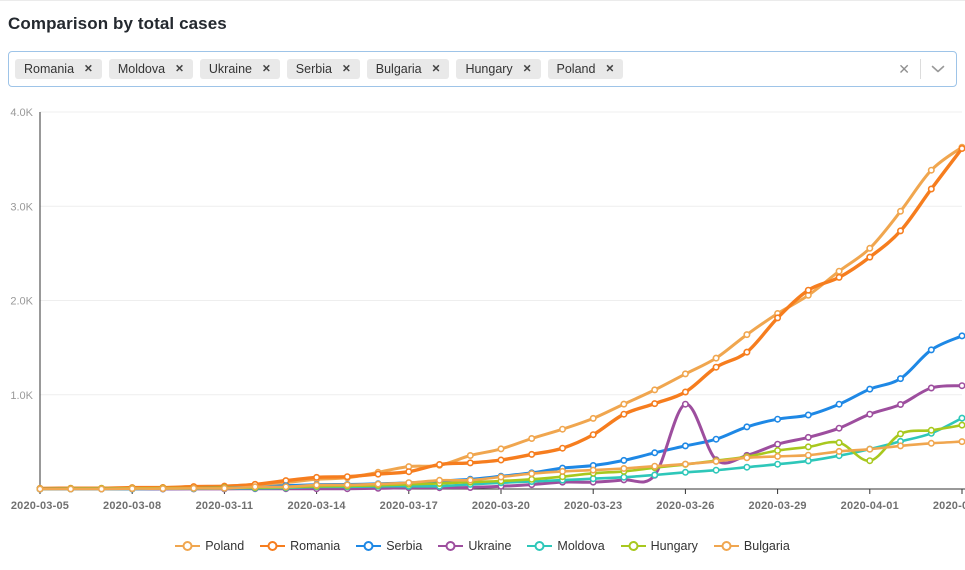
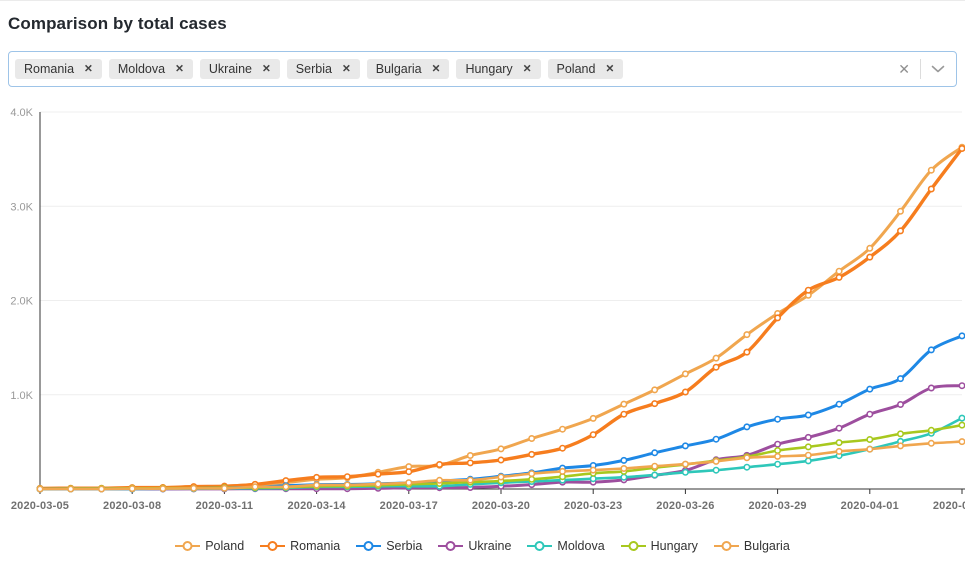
Ukraine/2020-03-26: 0.9K -> 0.2K
Hungary/2020-04-01: 0.3K -> 0.5K
